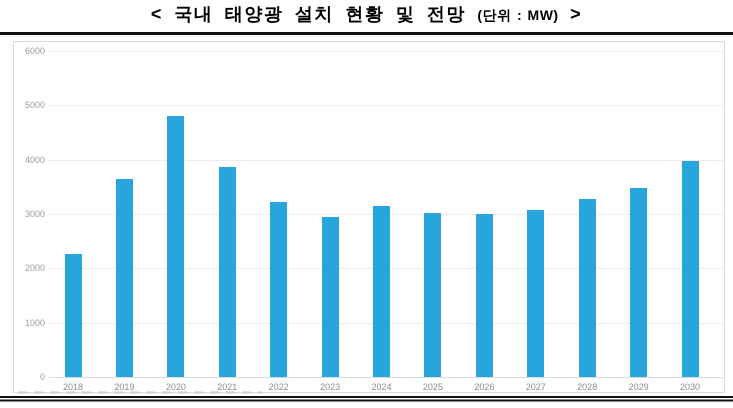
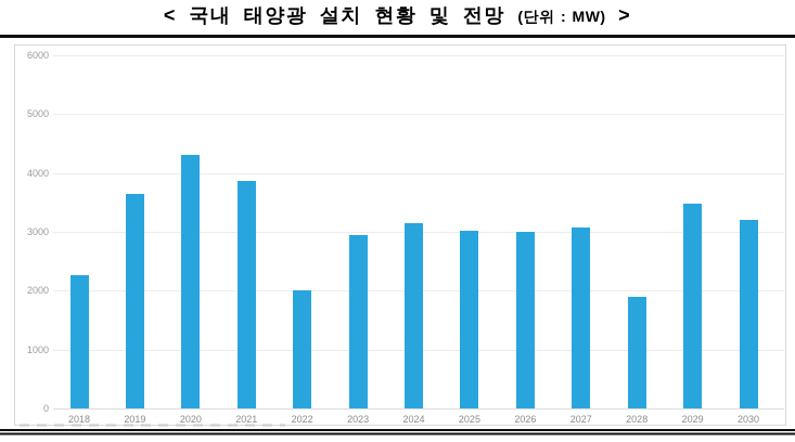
2020: 4800 -> 4300
2022: 3200 -> 2000
2028: 3300 -> 1900
2030: 4000 -> 3200
